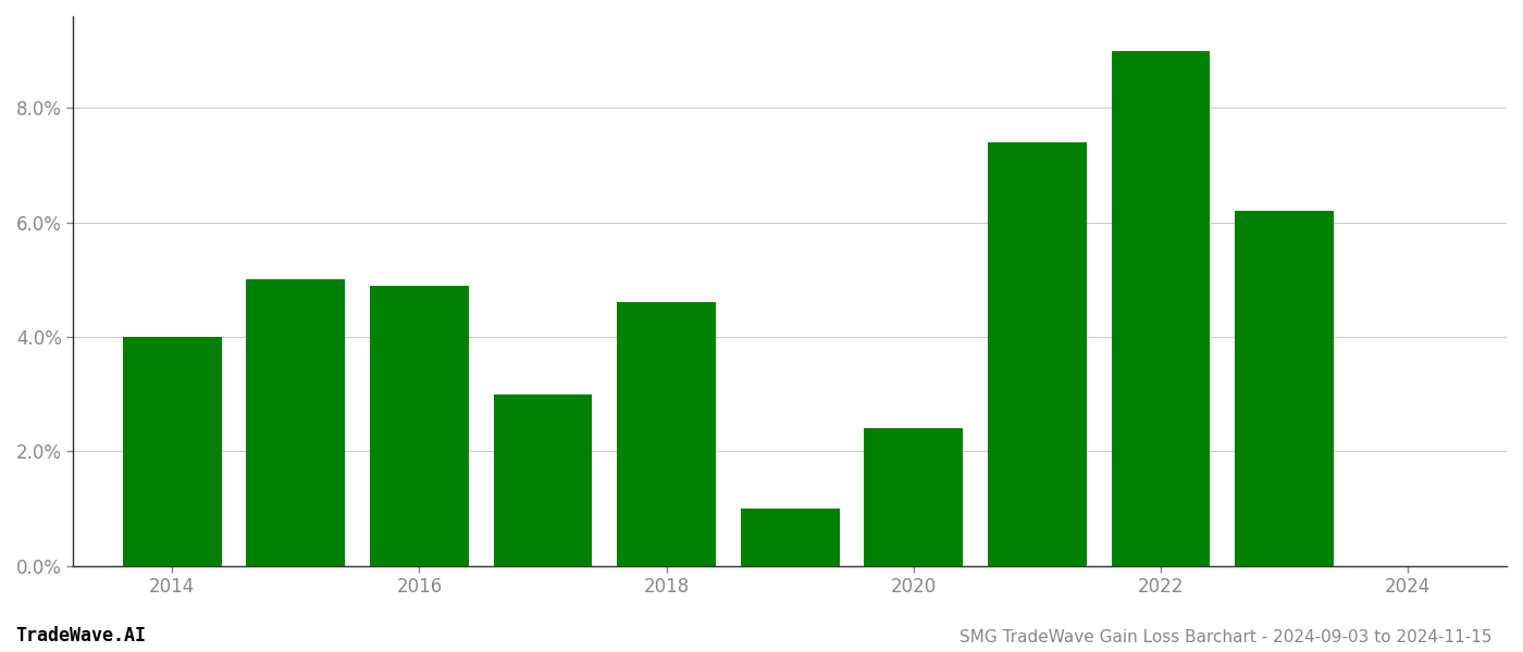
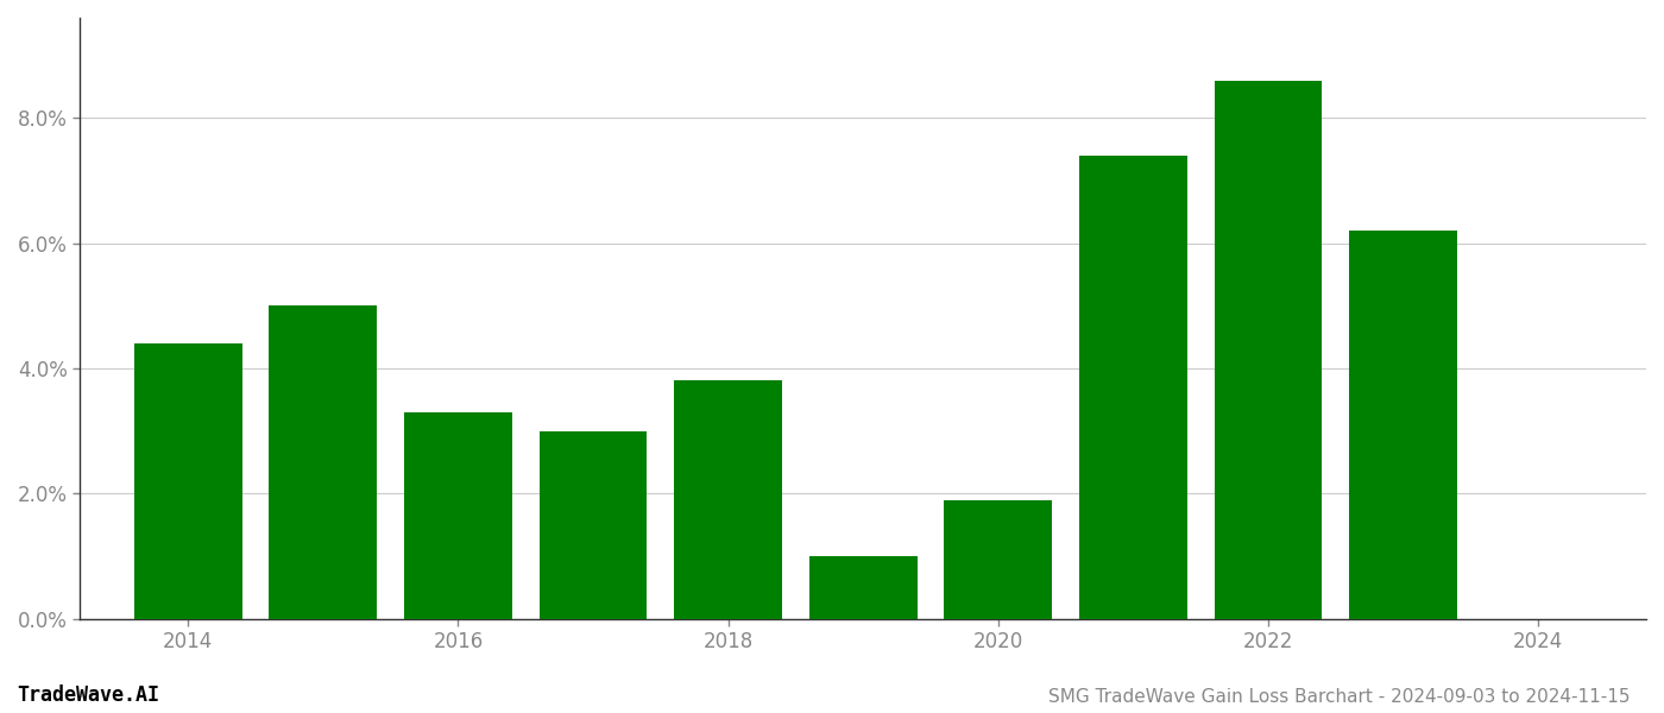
2014: 4.0% -> 4.4%
2016: 4.9% -> 3.3%
2018: 4.6% -> 3.8%
2020: 2.4% -> 1.9%
2022: 9.0% -> 8.6%
